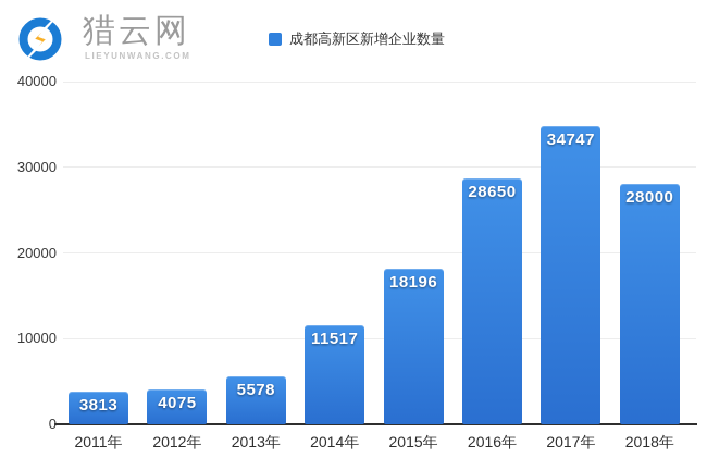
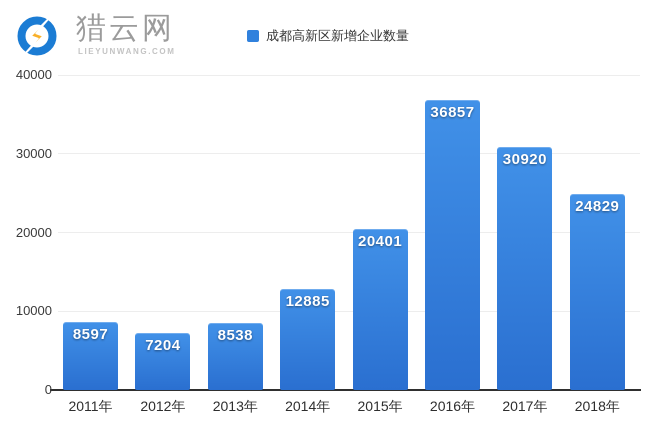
2011年: 3813 -> 8597
2012年: 4075 -> 7204
2013年: 5578 -> 8538
2014年: 11517 -> 12885
2015年: 18196 -> 20401
2016年: 28650 -> 36857
2017年: 34747 -> 30920
2018年: 28000 -> 24829
